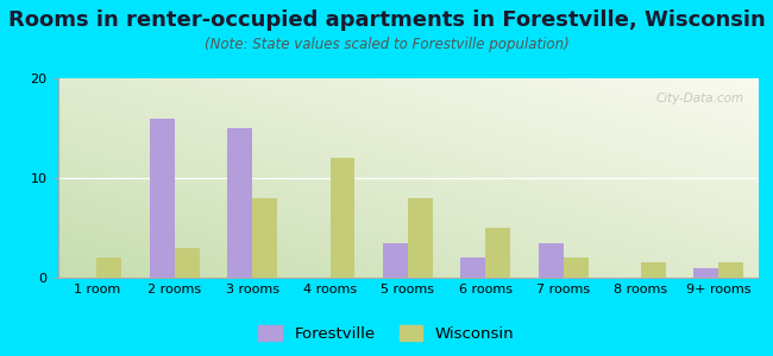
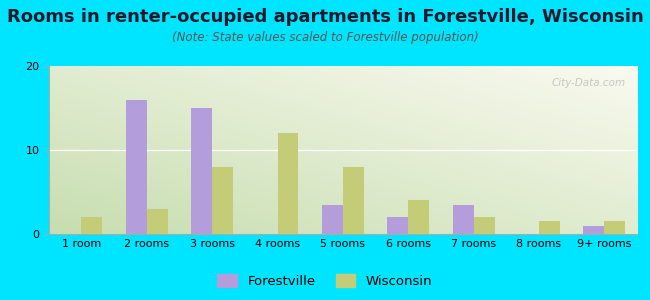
Wisconsin/6 rooms: 5.0 -> 4.0
